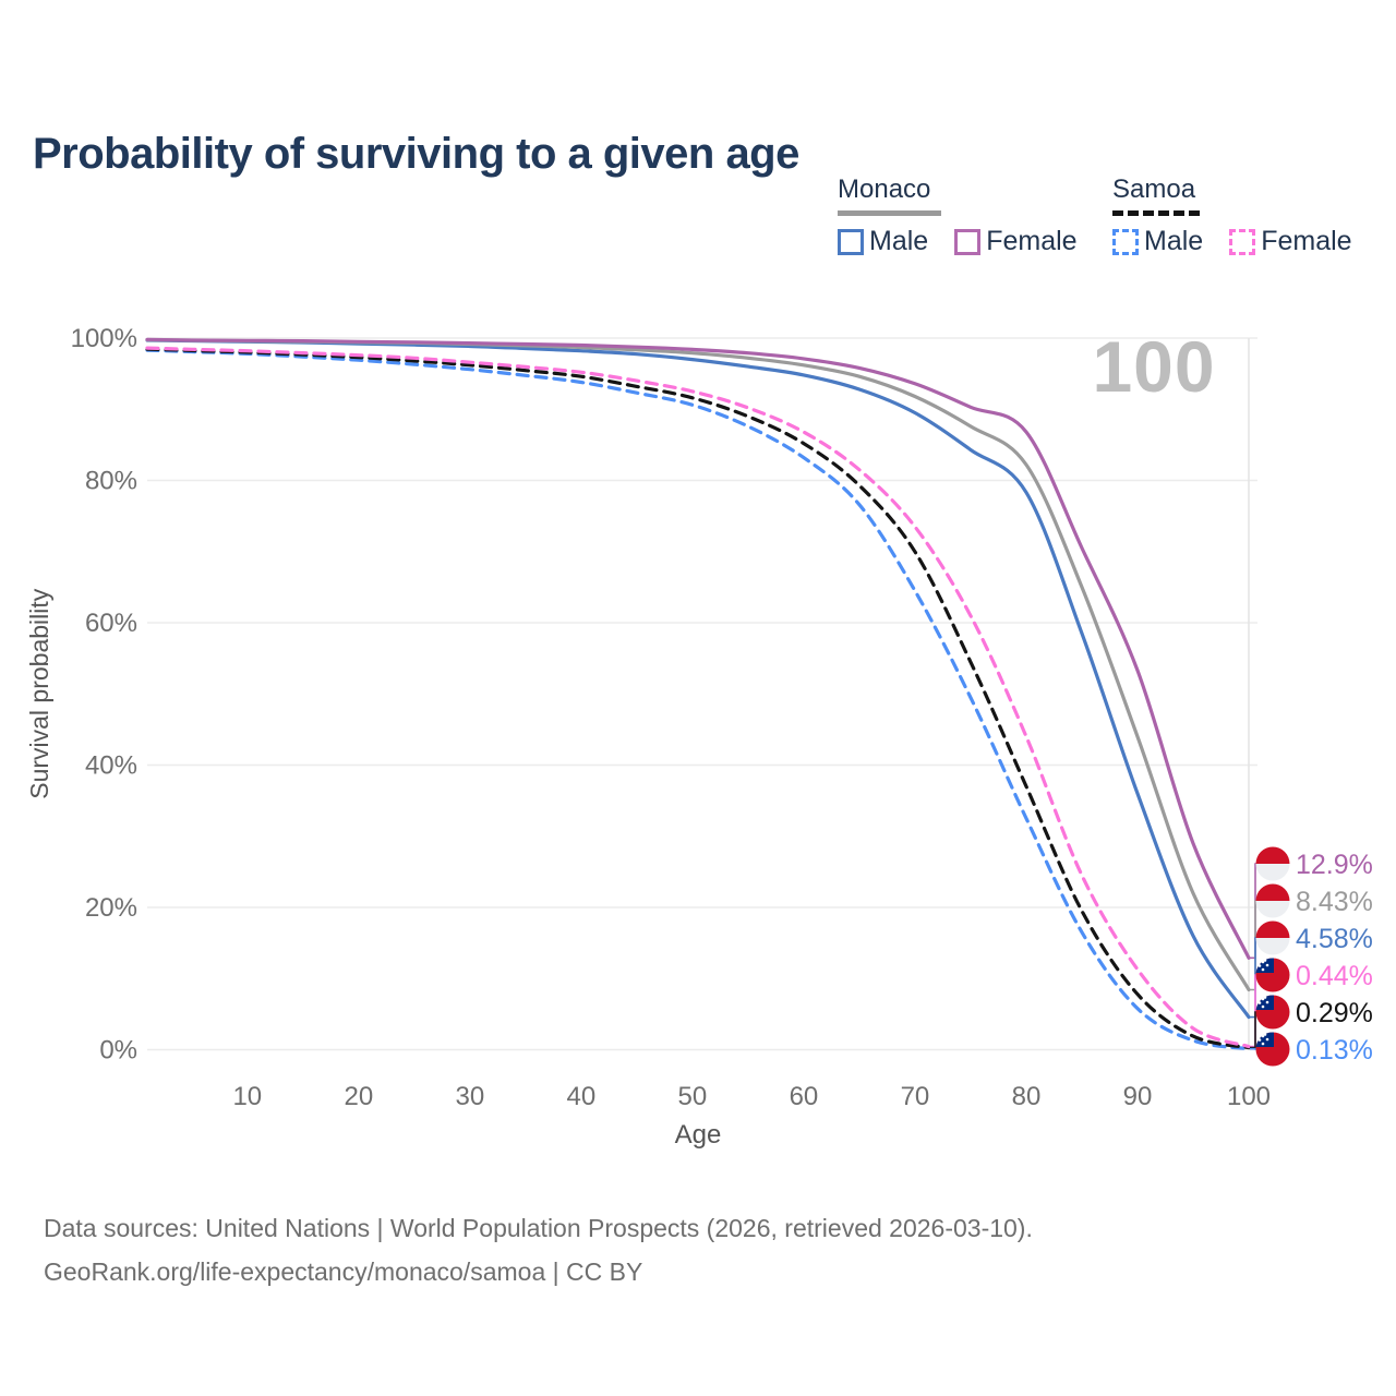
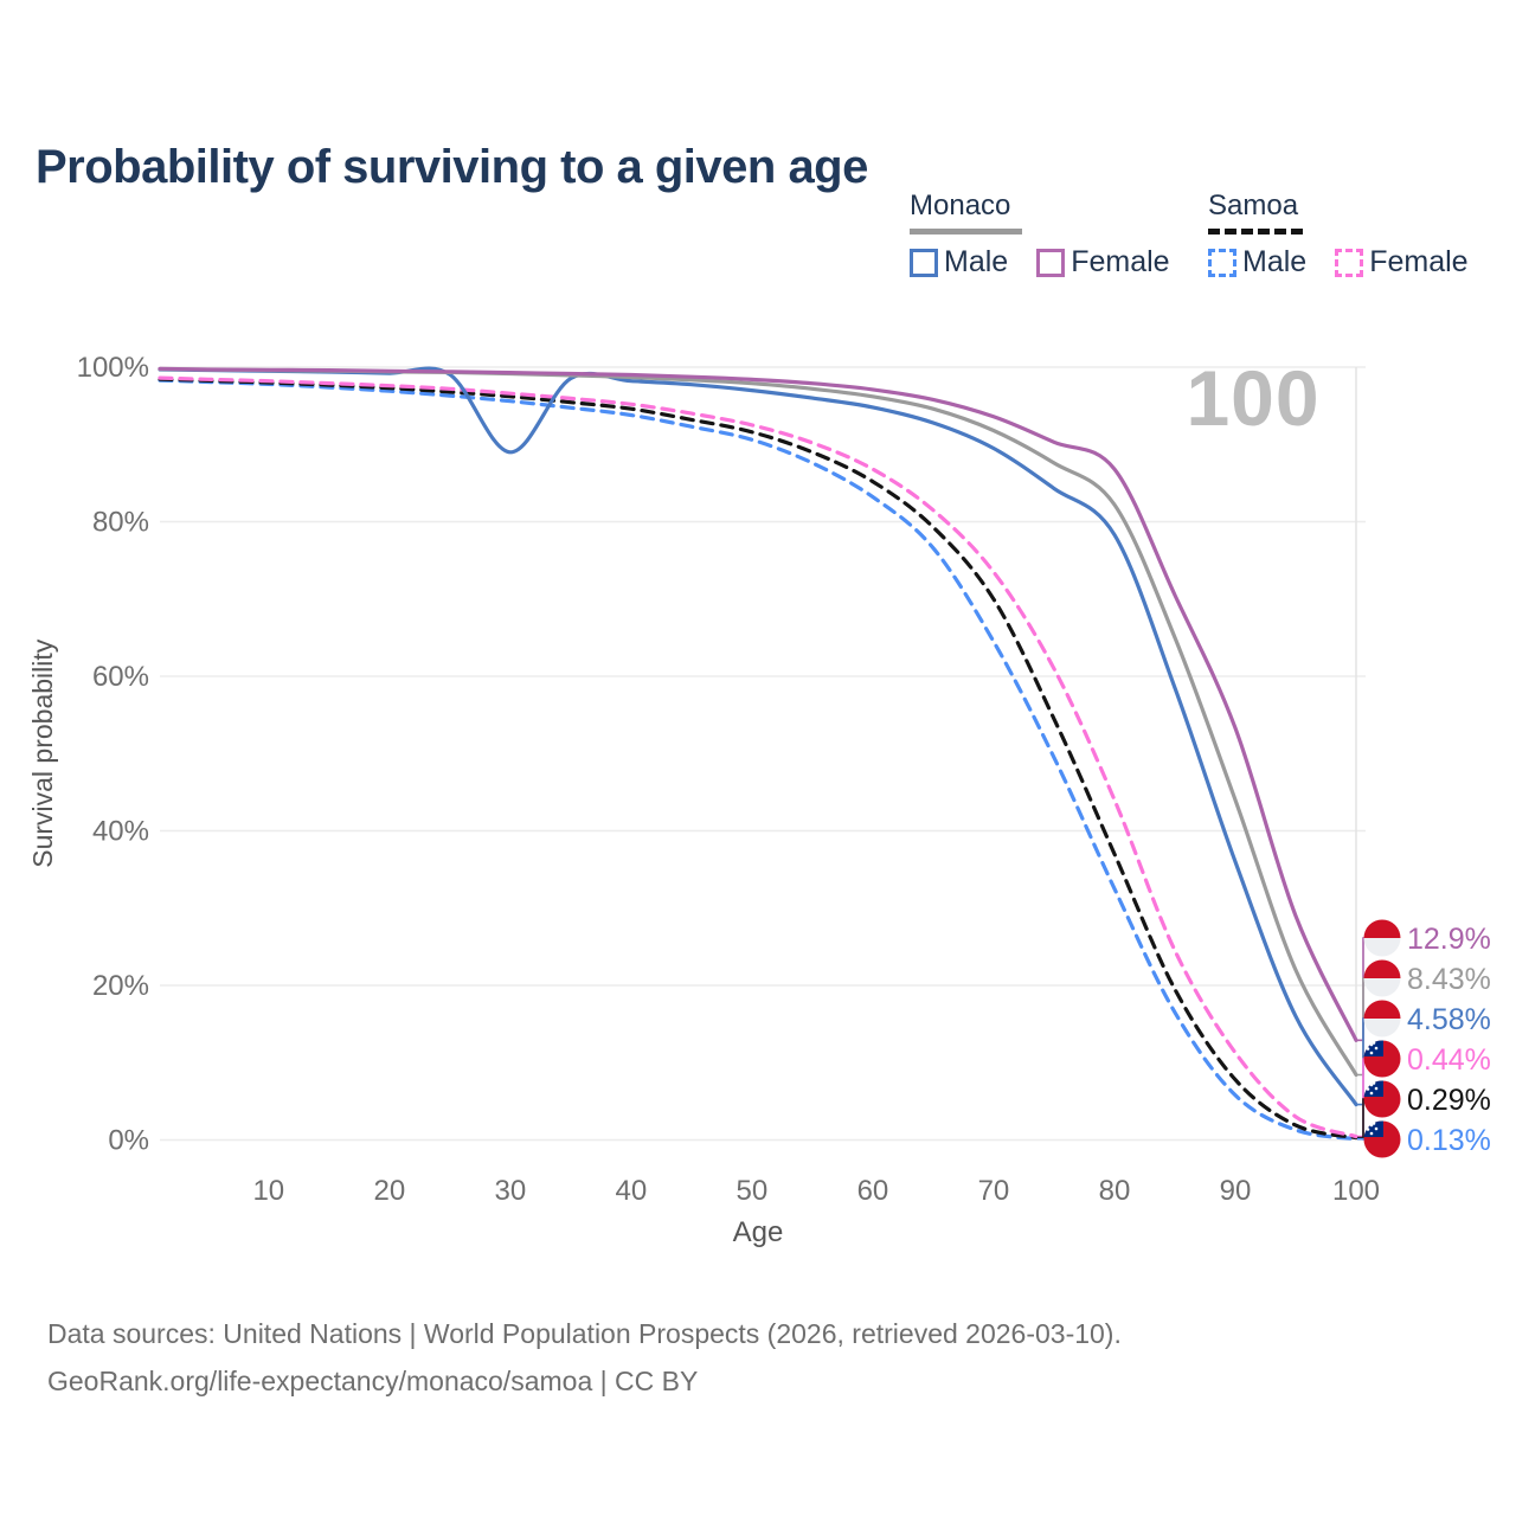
Monaco Male/30: 99% -> 89%
